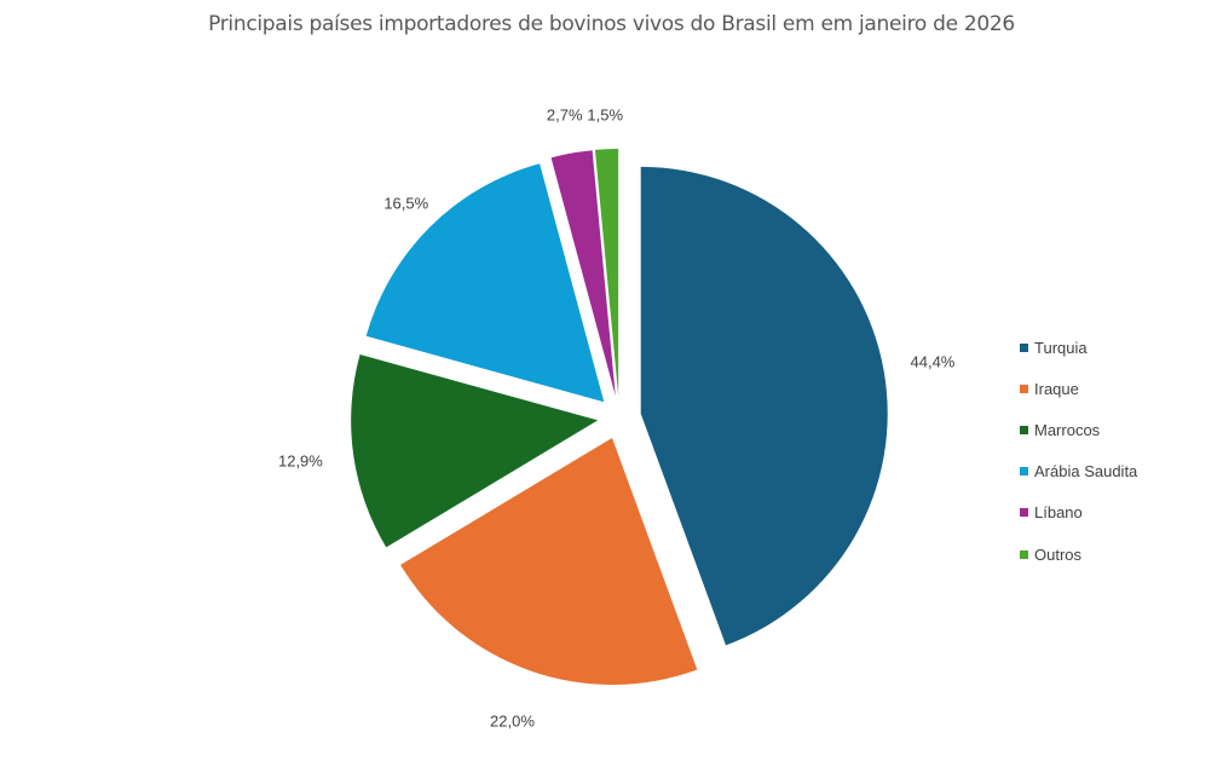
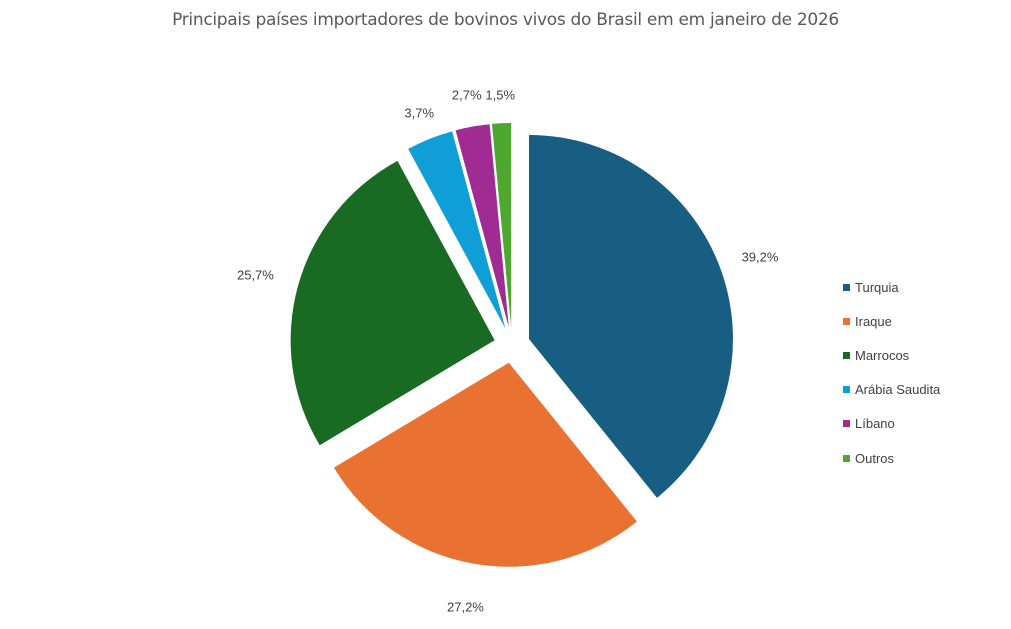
Turquia: 44,4% -> 39,2%
Iraque: 22,0% -> 27,2%
Marrocos: 12,9% -> 25,7%
Arábia Saudita: 16,5% -> 3,7%
